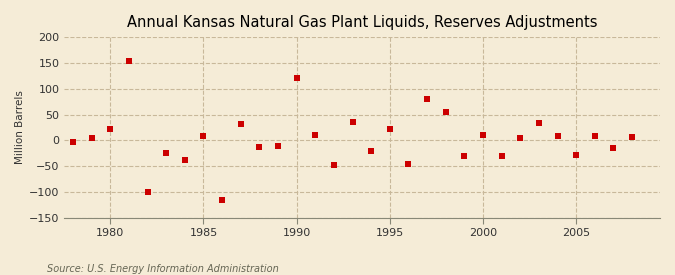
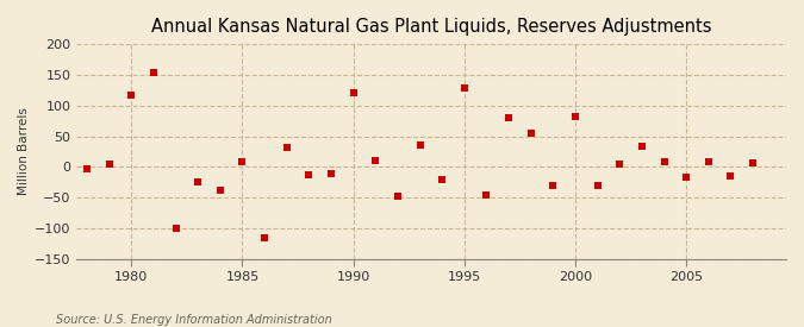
1980: 22 -> 116
1995: 22 -> 128
2000: 10 -> 82
2005: -28 -> -16
